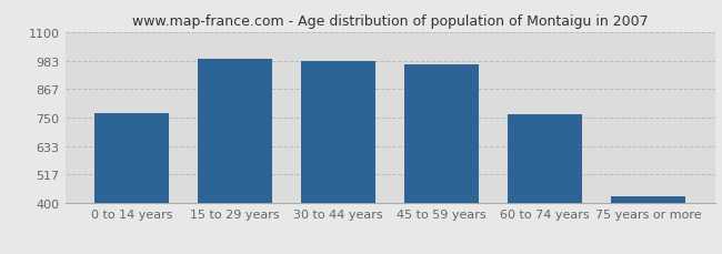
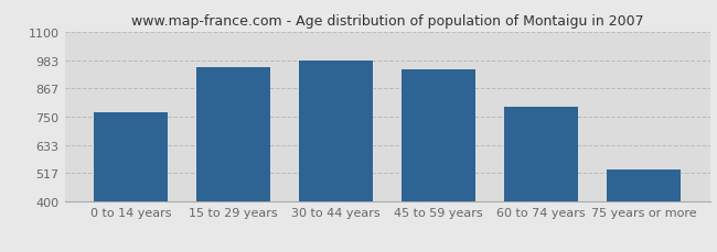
15 to 29 years: 992 -> 955
45 to 59 years: 968 -> 945
60 to 74 years: 762 -> 790
75 years or more: 425 -> 530
